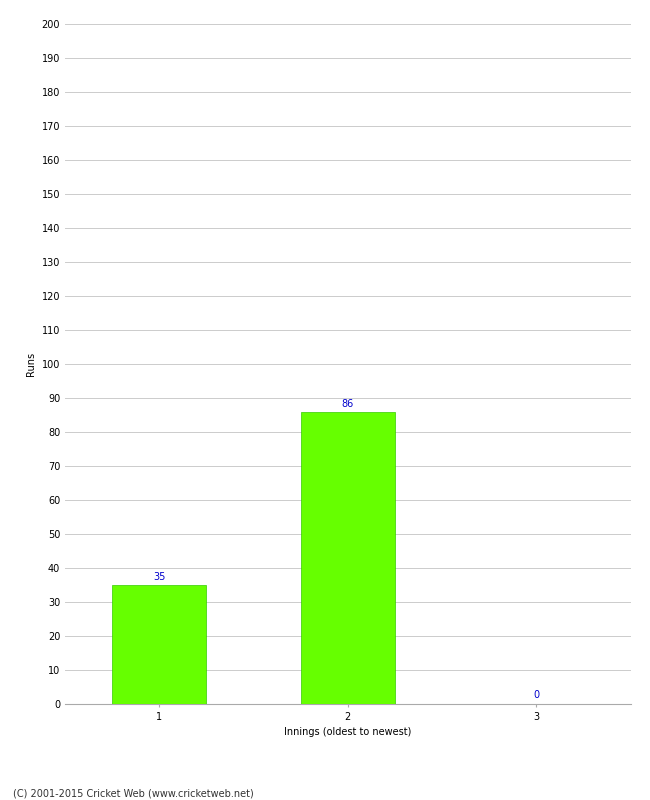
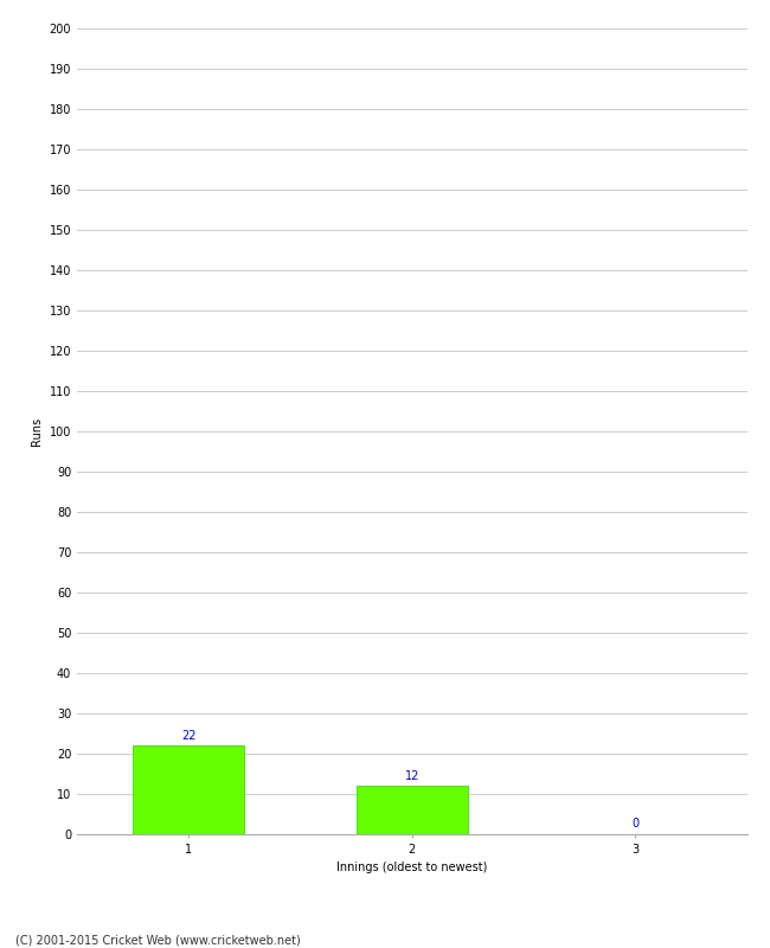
1: 35 -> 22
2: 86 -> 12
